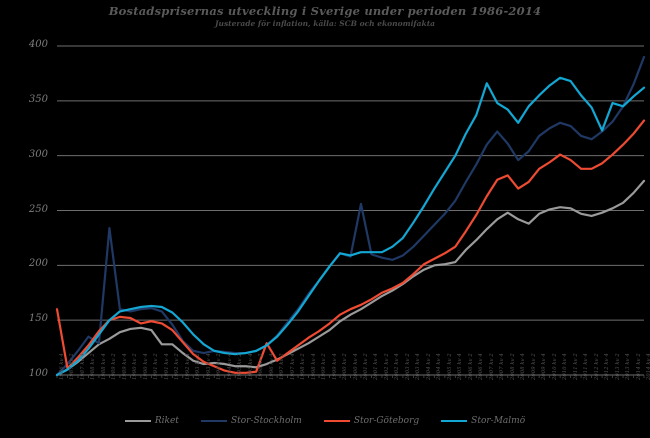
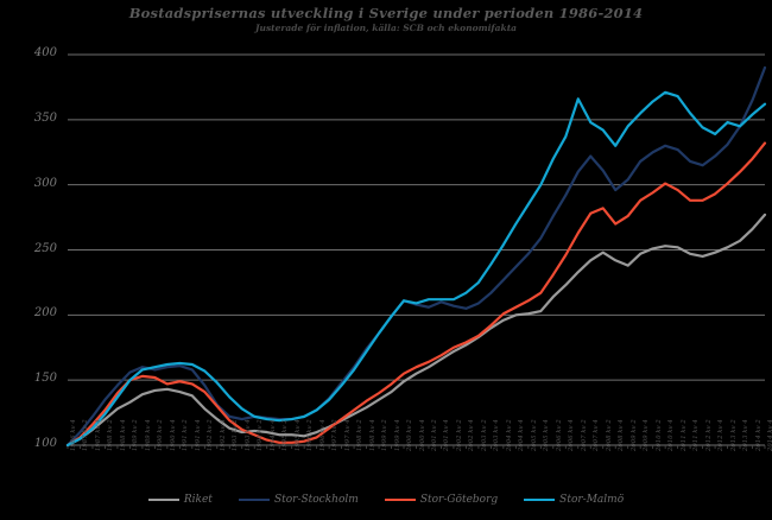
Stor-Göteborg/1986 kv 4: 160 -> 100
Stor-Stockholm/1988 kv 4: 129 -> 146
Stor-Stockholm/1989 kv 2: 234 -> 156
Riket/1991 kv 4: 128 -> 138
Stor-Göteborg/1996 kv 4: 129 -> 106
Stor-Stockholm/2001 kv 2: 256 -> 206
Stor-Malmö/2012 kv 4: 323 -> 339
